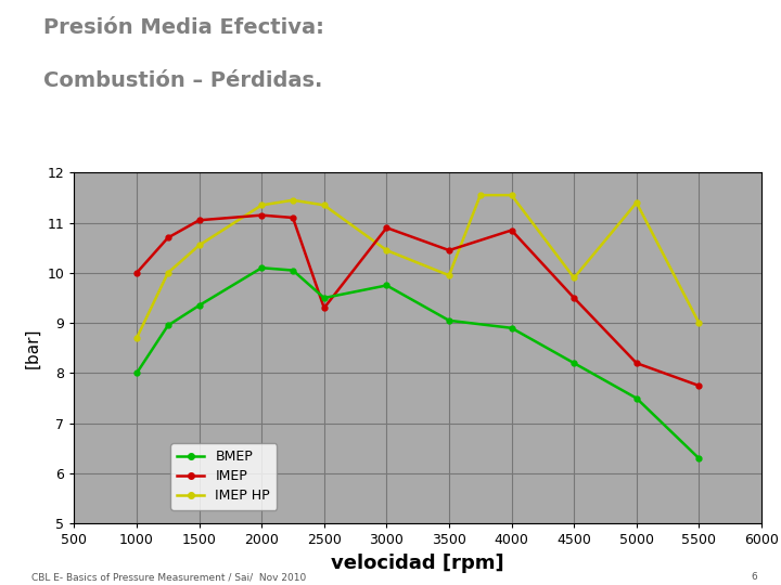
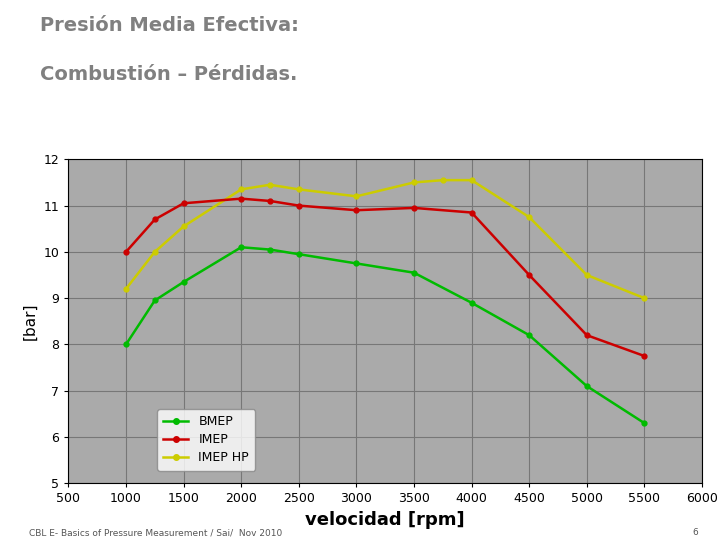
IMEP HP/1000: 8.70 -> 9.20
BMEP/2500: 9.50 -> 9.95
IMEP/2500: 9.30 -> 11.00
IMEP HP/3000: 10.45 -> 11.20
BMEP/3500: 9.05 -> 9.55
IMEP/3500: 10.45 -> 10.95
IMEP HP/3500: 9.95 -> 11.50
IMEP HP/4500: 9.90 -> 10.75
BMEP/5000: 7.50 -> 7.10
IMEP HP/5000: 11.40 -> 9.50
